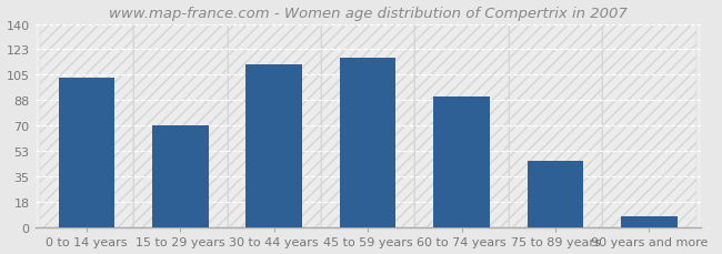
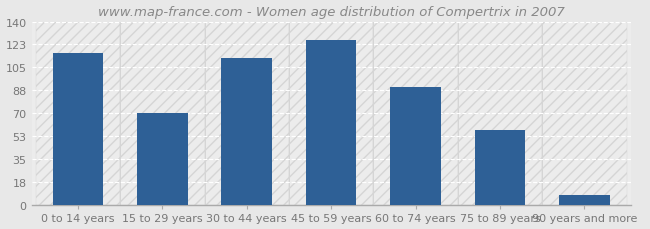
0 to 14 years: 103 -> 116
45 to 59 years: 117 -> 126
75 to 89 years: 46 -> 57
